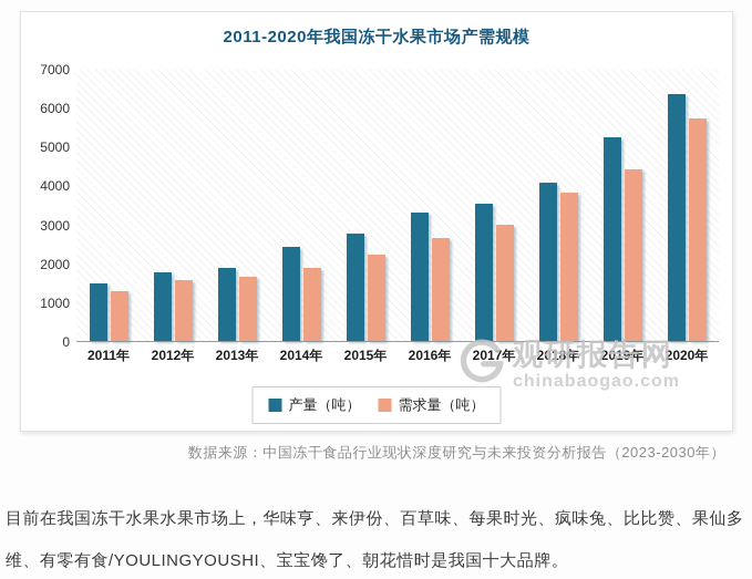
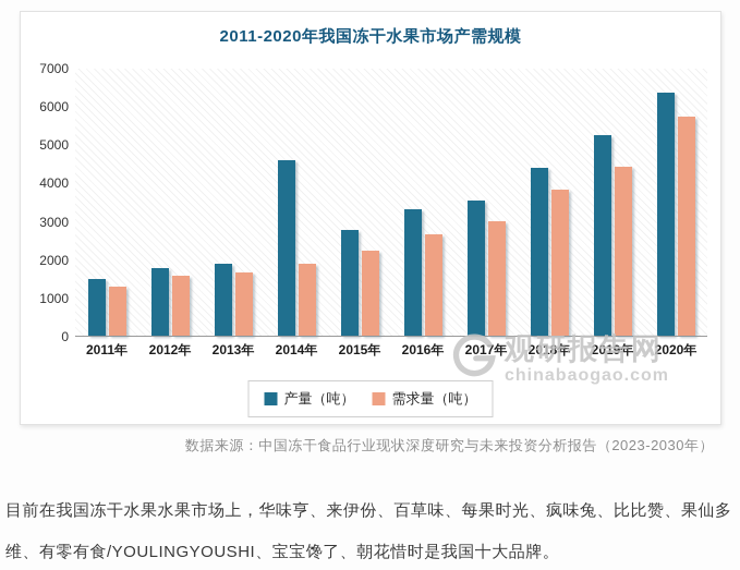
产量（吨）/2014年: 2400 -> 4600
产量（吨）/2018年: 4100 -> 4400
